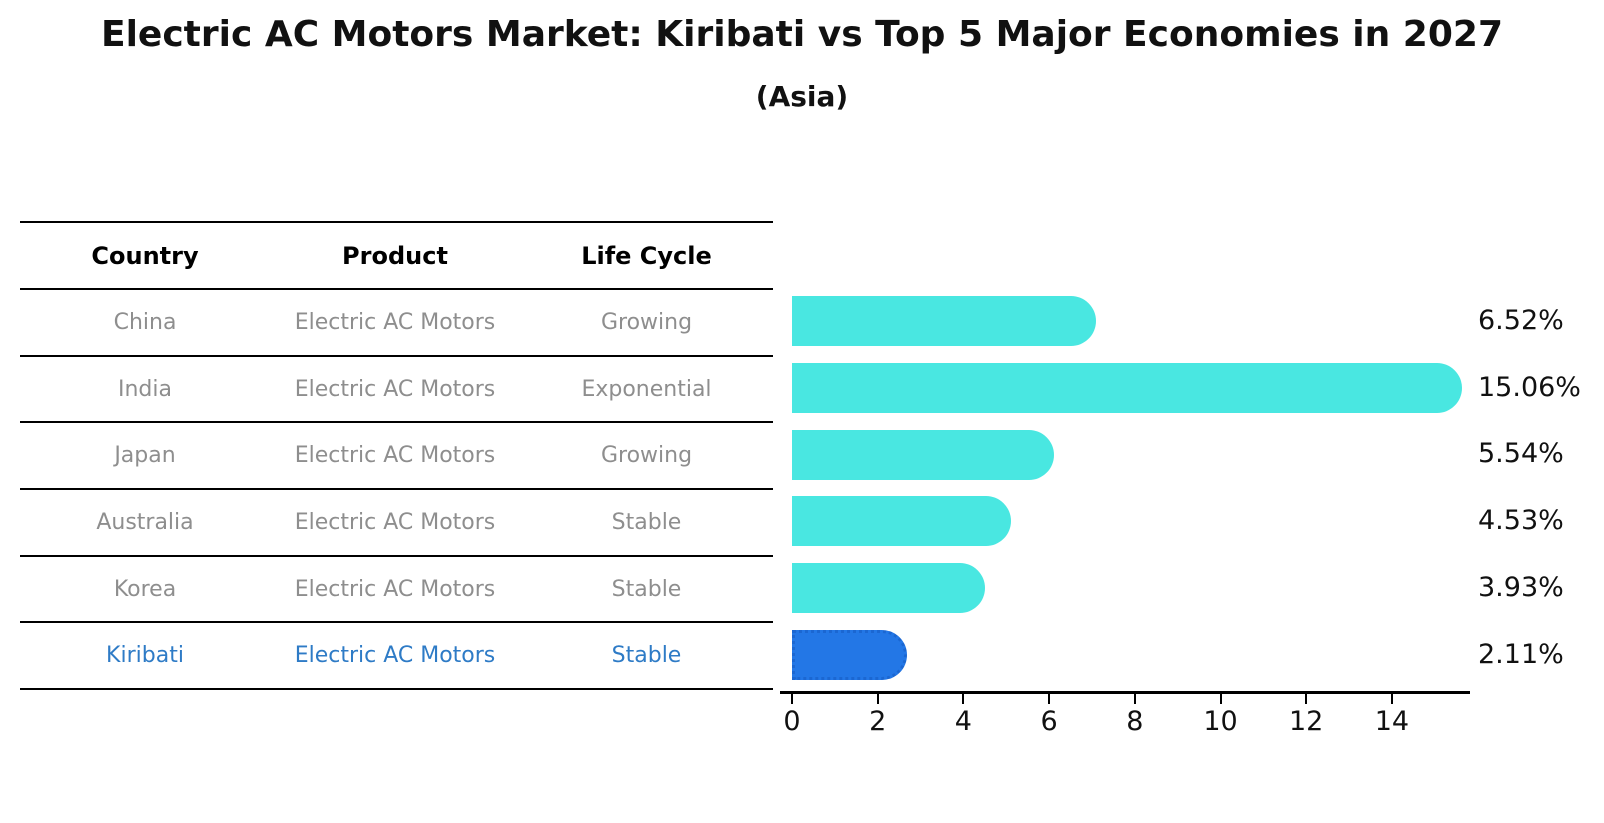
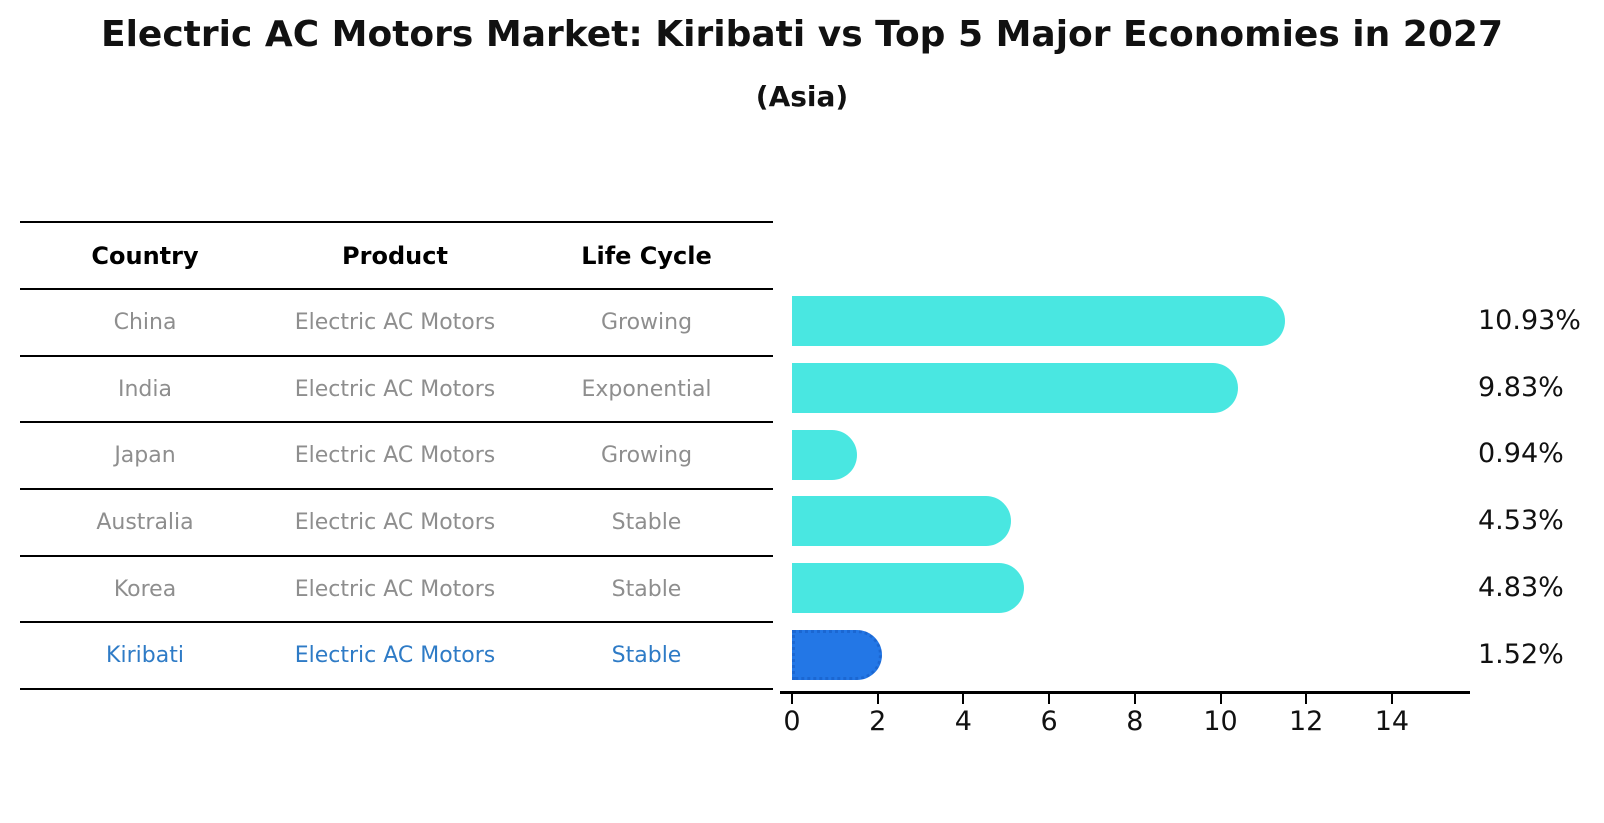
China: 6.52% -> 10.93%
India: 15.06% -> 9.83%
Japan: 5.54% -> 0.94%
Korea: 3.93% -> 4.83%
Kiribati: 2.11% -> 1.52%
